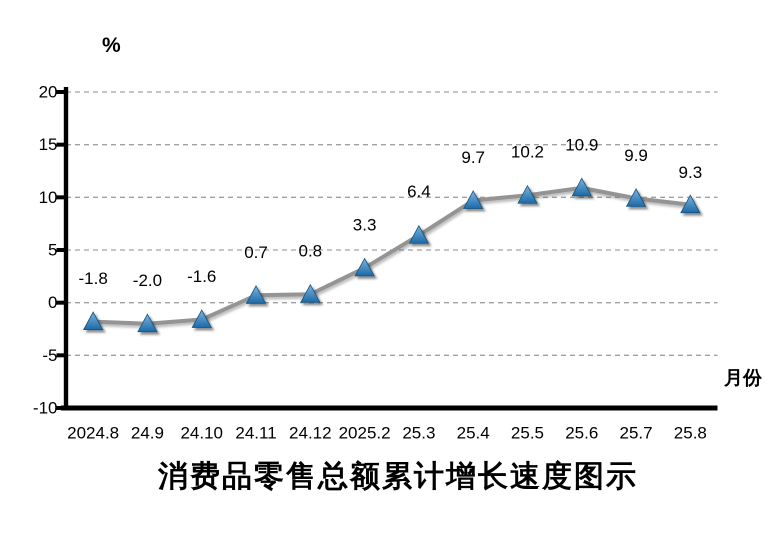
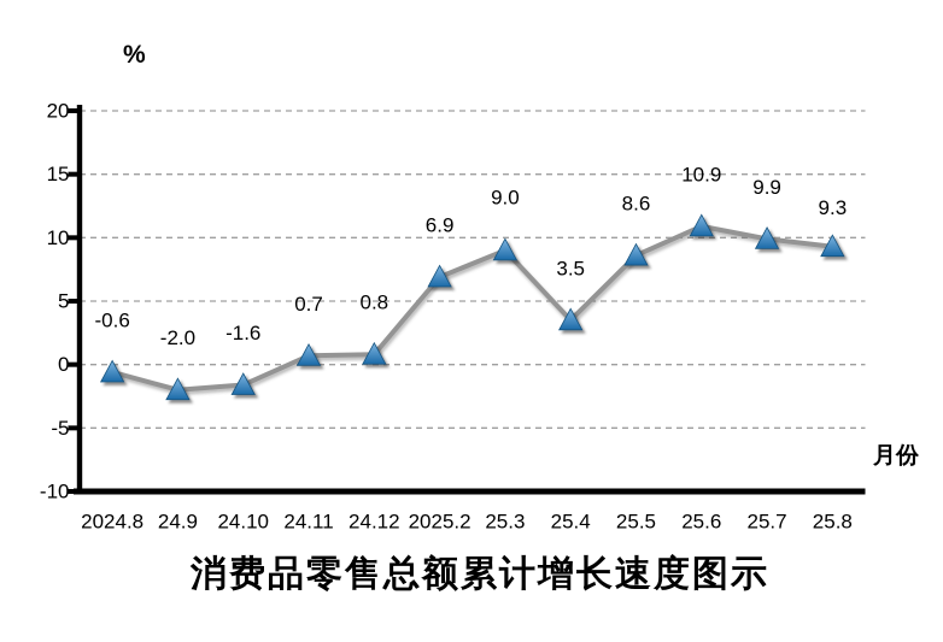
2024.8: -1.8 -> -0.6
2025.2: 3.3 -> 6.9
25.3: 6.4 -> 9.0
25.4: 9.7 -> 3.5
25.5: 10.2 -> 8.6
